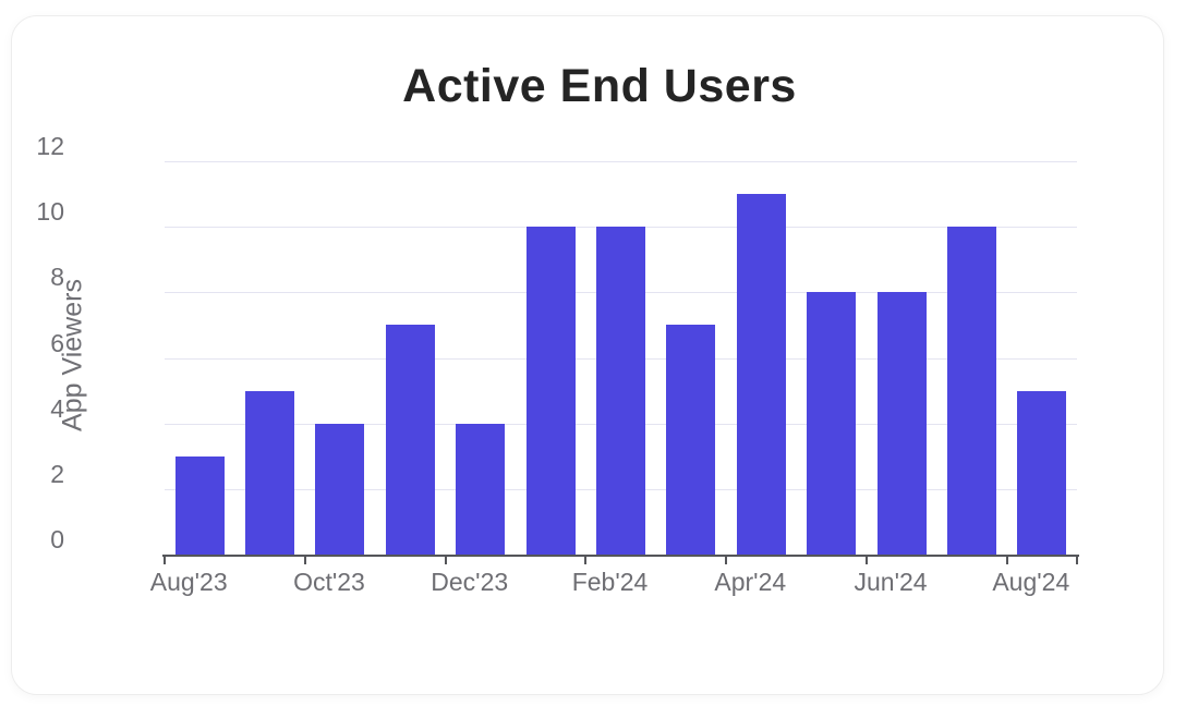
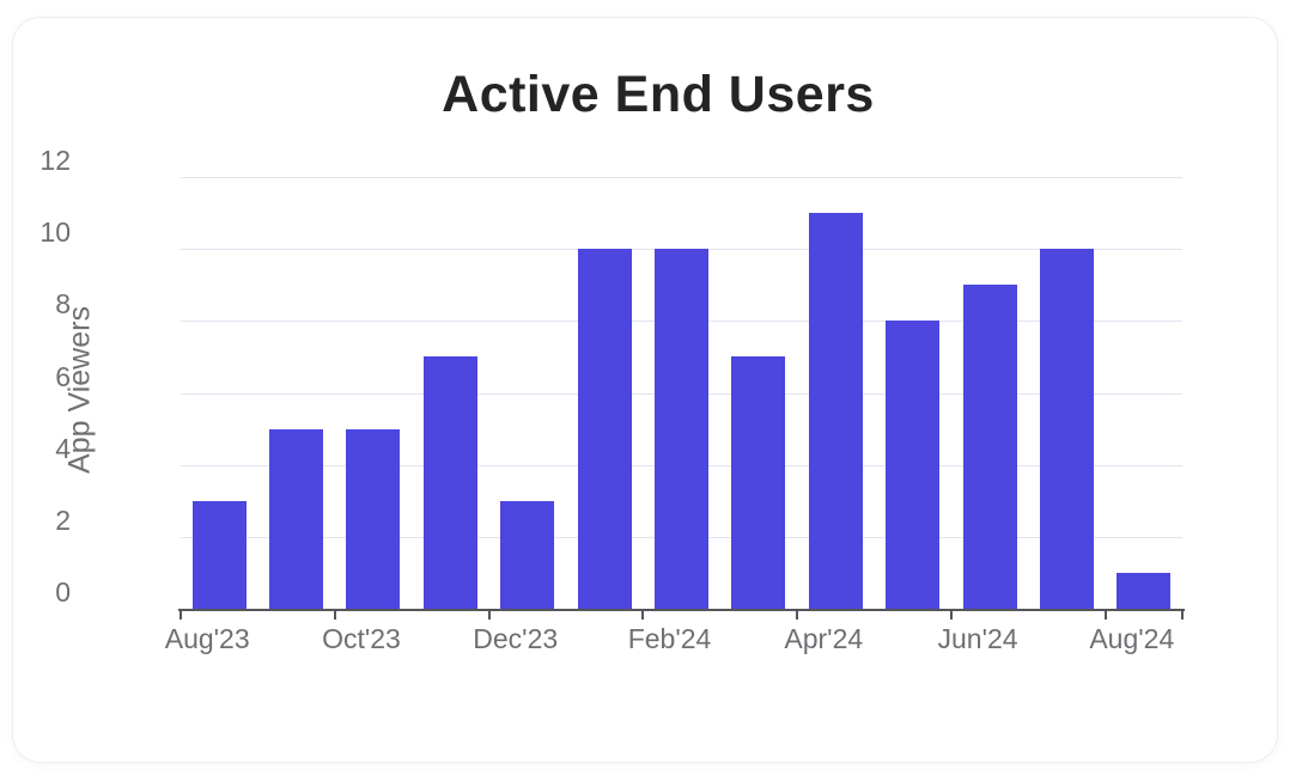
Oct'23: 4 -> 5
Dec'23: 4 -> 3
Jun'24: 8 -> 9
Aug'24: 5 -> 1
